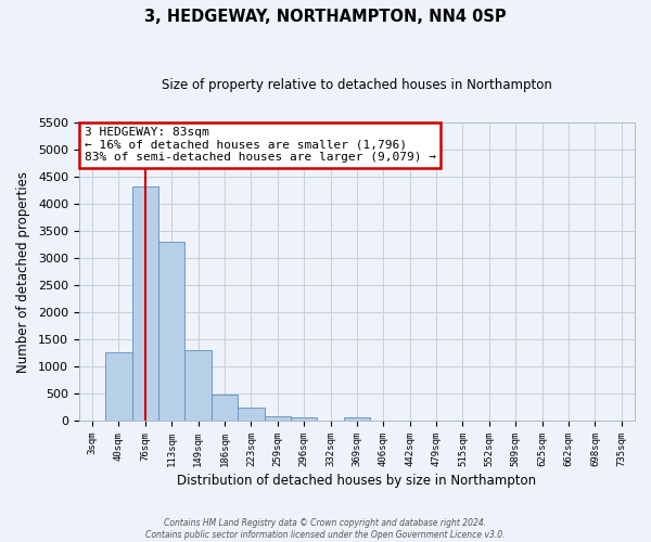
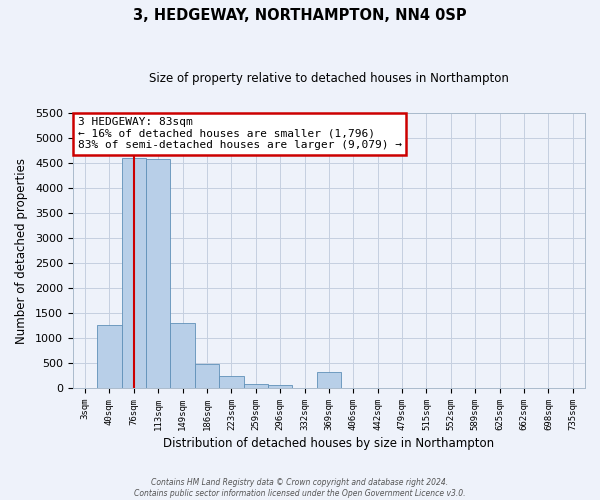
76sqm: 4330 -> 4600
113sqm: 3300 -> 4580
369sqm: 60 -> 320
